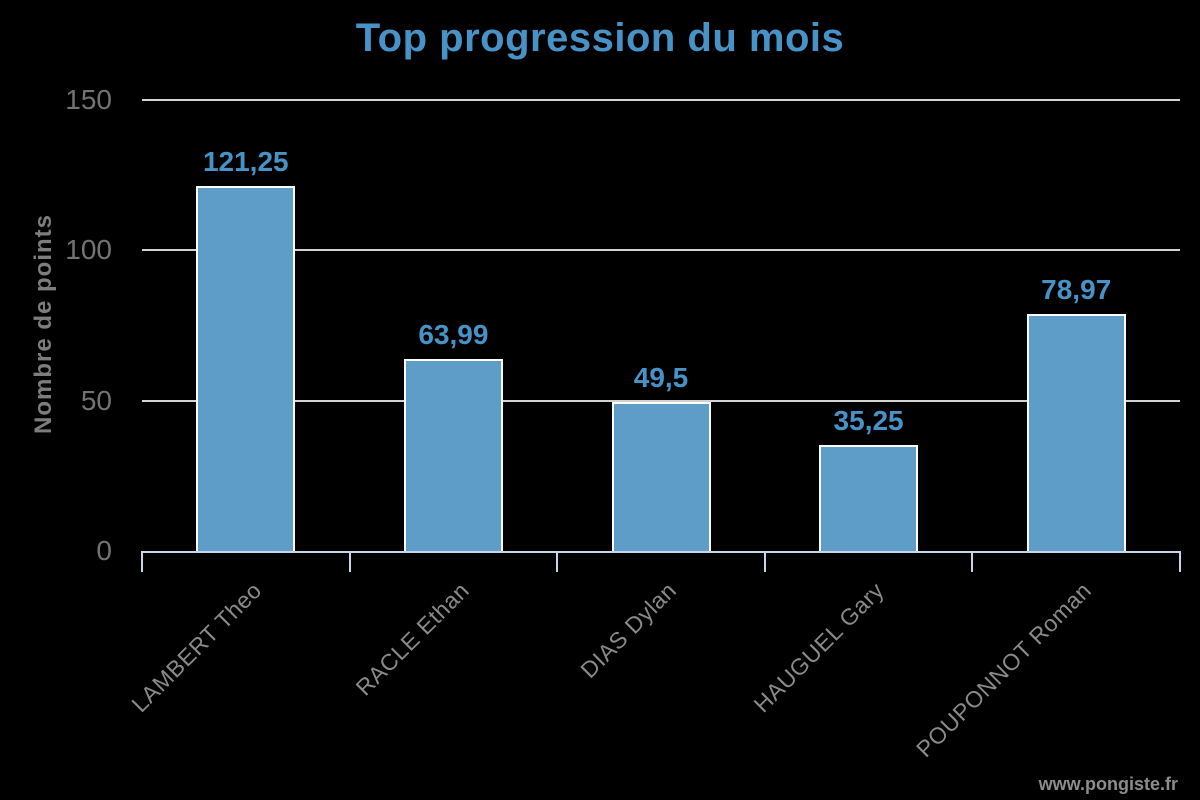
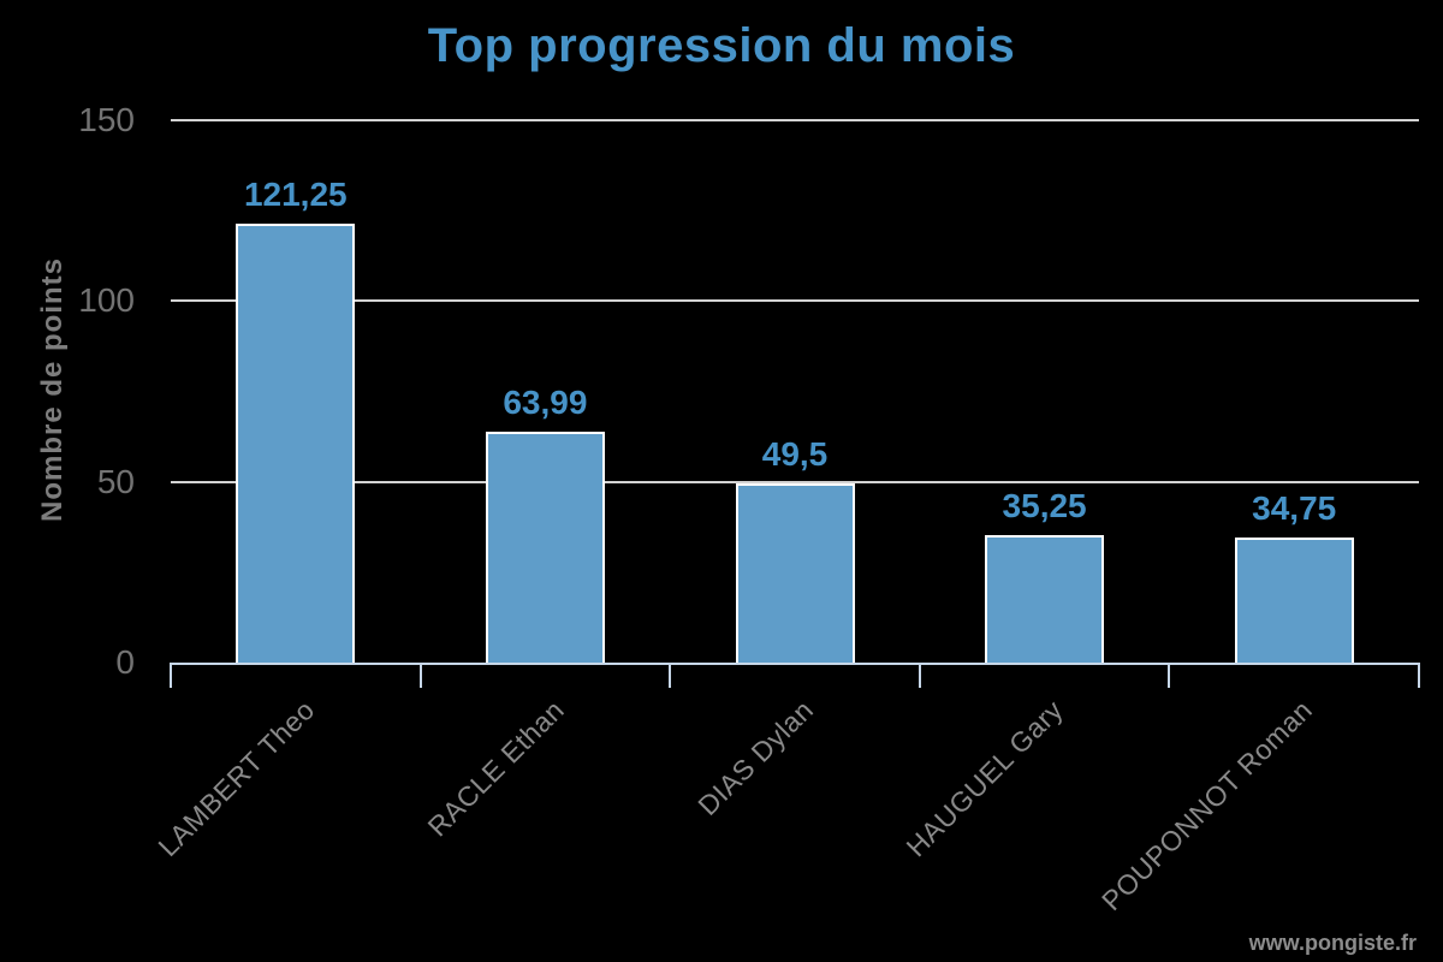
POUPONNOT Roman: 78,97 -> 34,75
